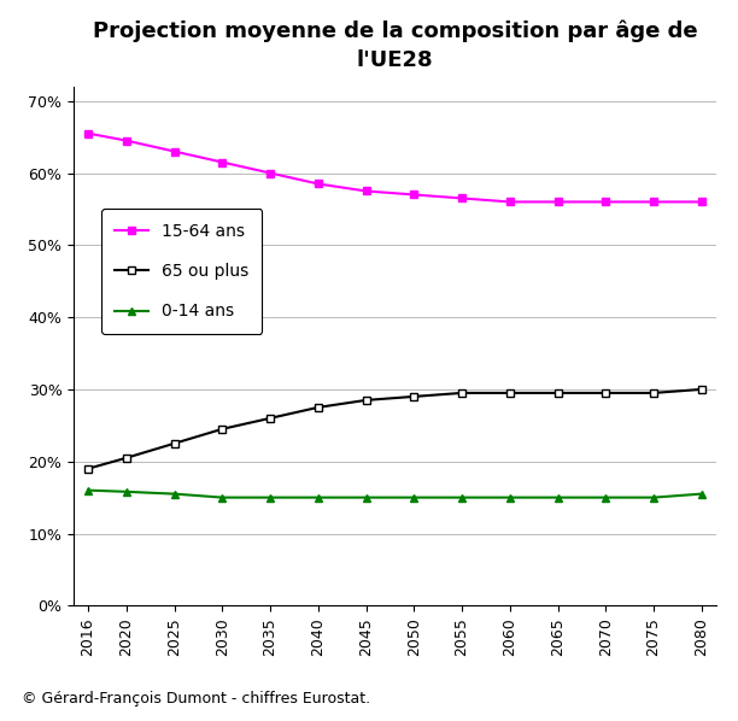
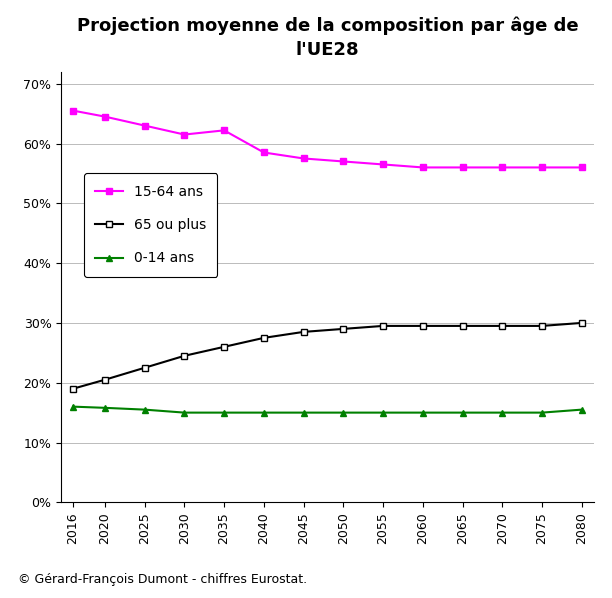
15-64 ans/2035: 60.0% -> 62.2%
